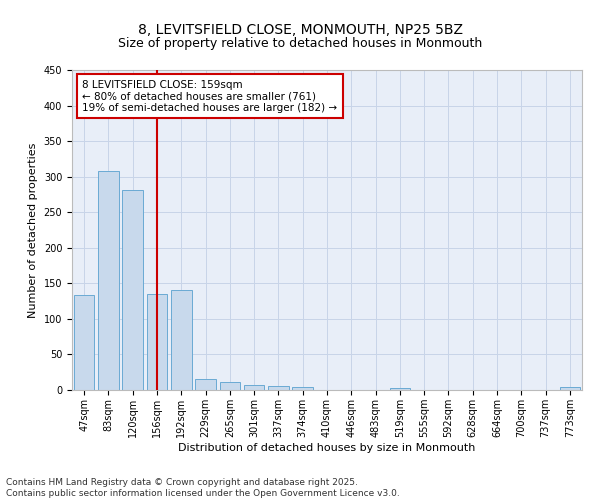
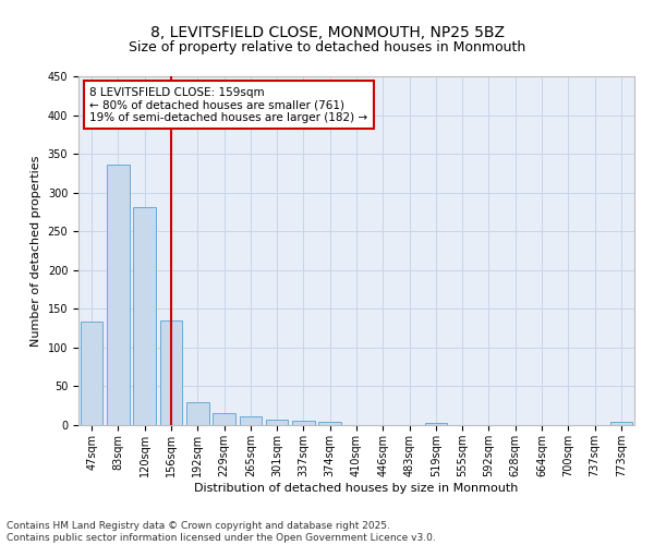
83sqm: 308 -> 336
192sqm: 140 -> 29
